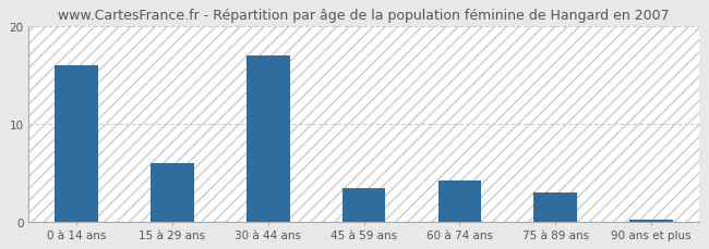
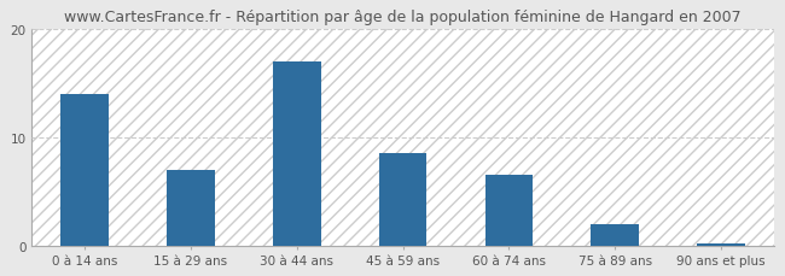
0 à 14 ans: 16.0 -> 14.0
15 à 29 ans: 6.0 -> 7.0
45 à 59 ans: 3.4 -> 8.5
60 à 74 ans: 4.2 -> 6.5
75 à 89 ans: 3.0 -> 2.0
